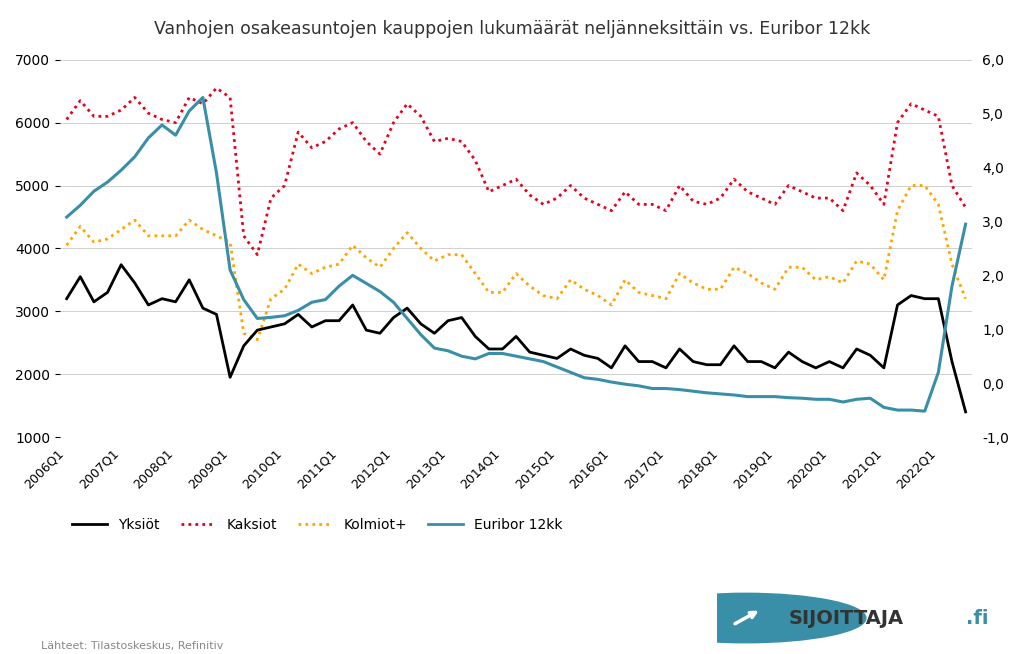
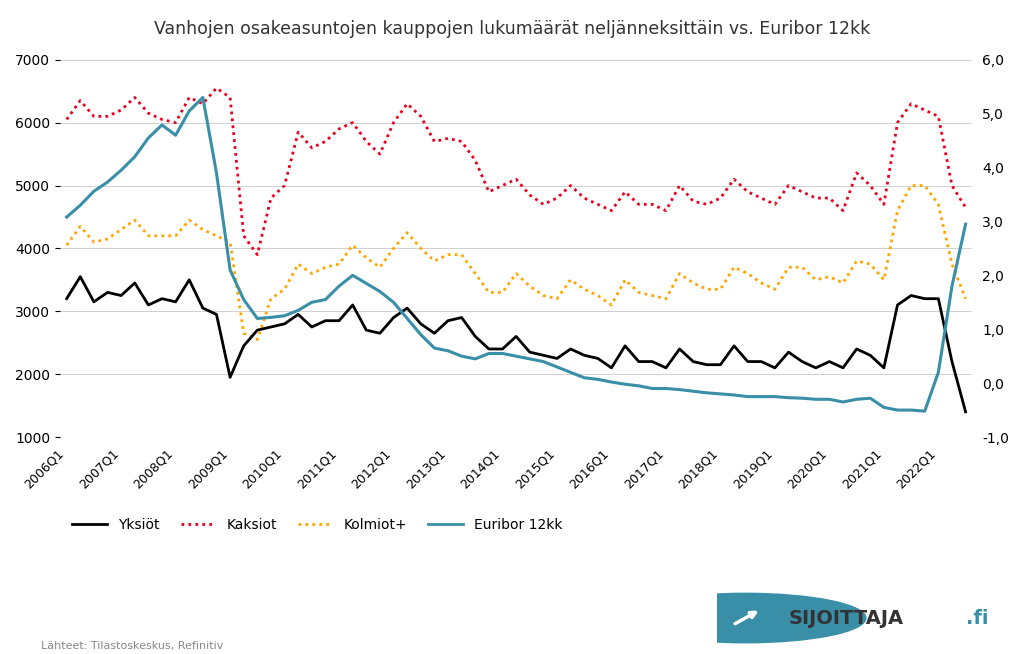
Yksiöt/2007Q1: 3740 -> 3250
